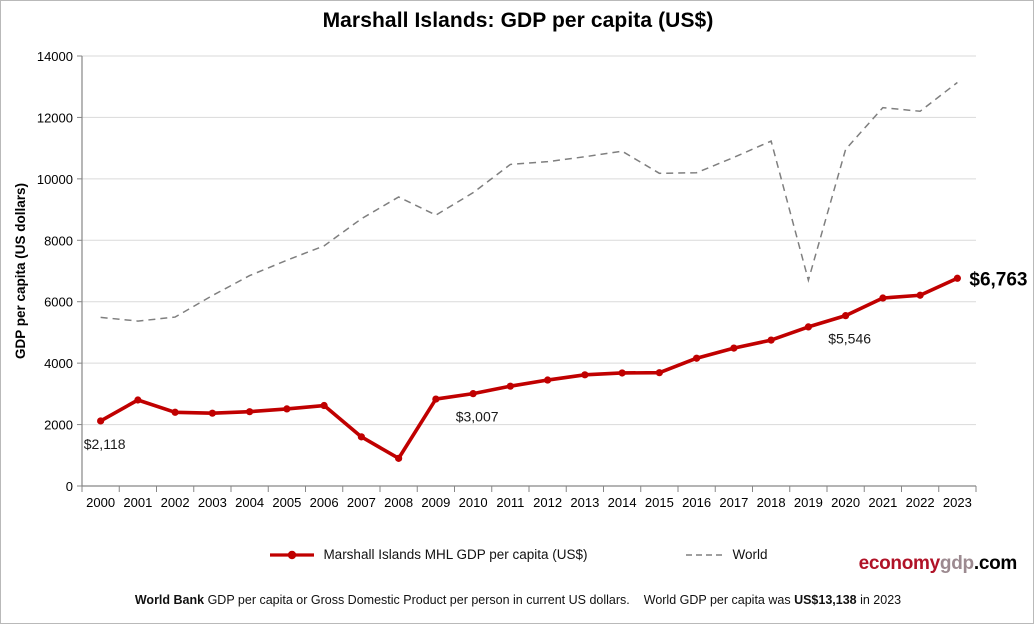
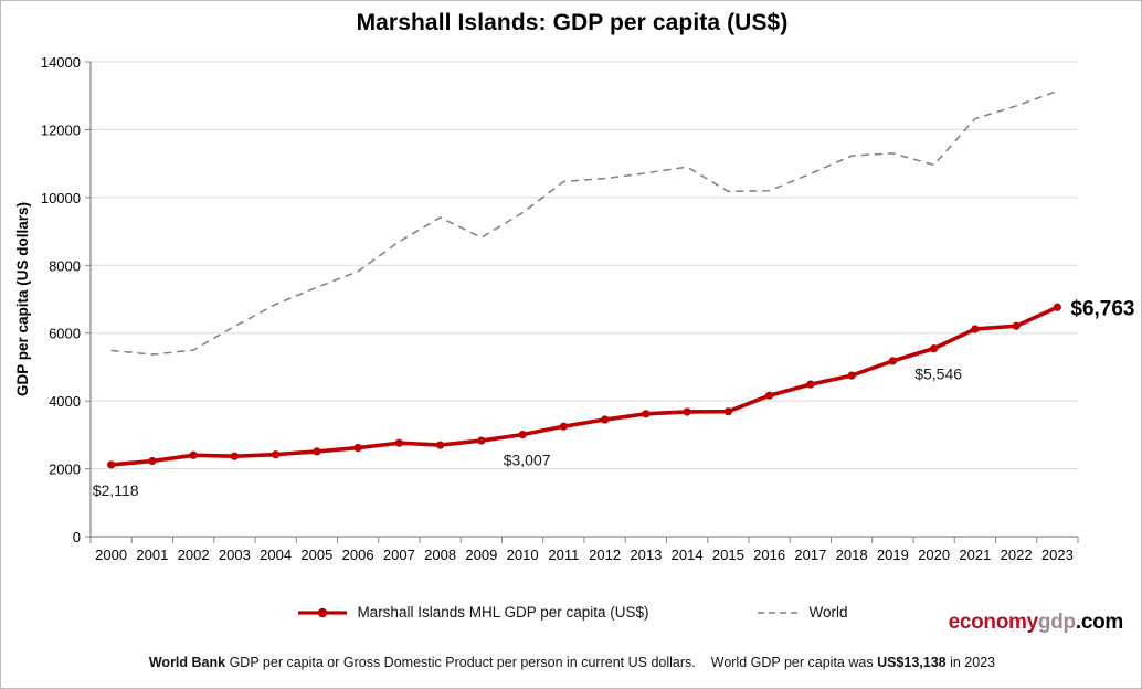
Marshall Islands MHL GDP per capita (US$)/2001: 2800 -> 2200
Marshall Islands MHL GDP per capita (US$)/2007: 1600 -> 2800
Marshall Islands MHL GDP per capita (US$)/2008: 900 -> 2700
World/2019: 6700 -> 11300
World/2022: 12200 -> 12700
